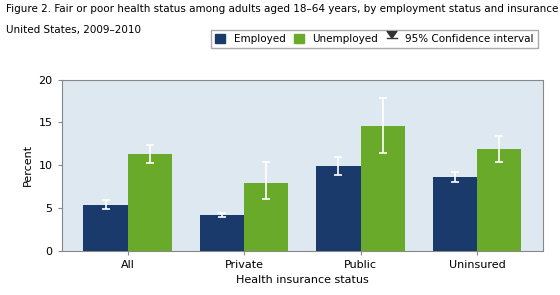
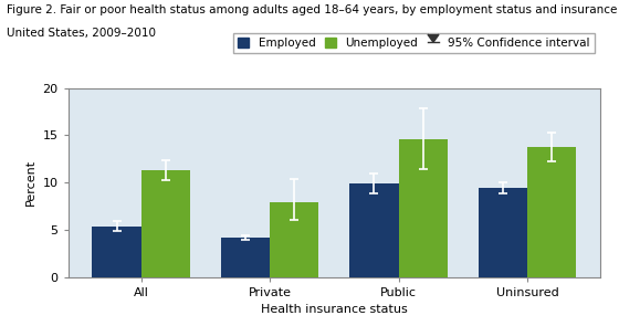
Employed/Uninsured: 8.6 -> 9.4
Unemployed/Uninsured: 11.9 -> 13.8
